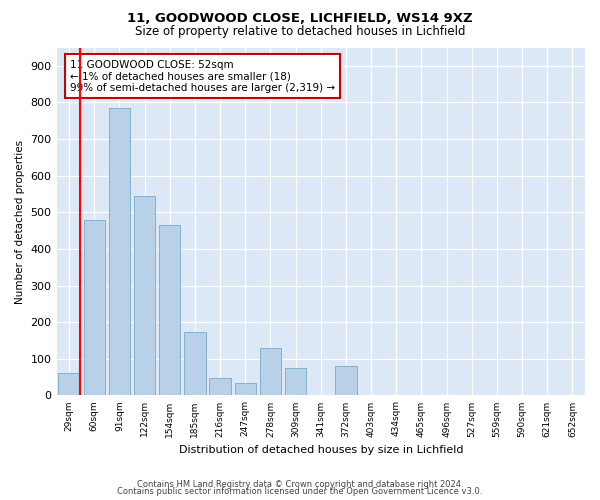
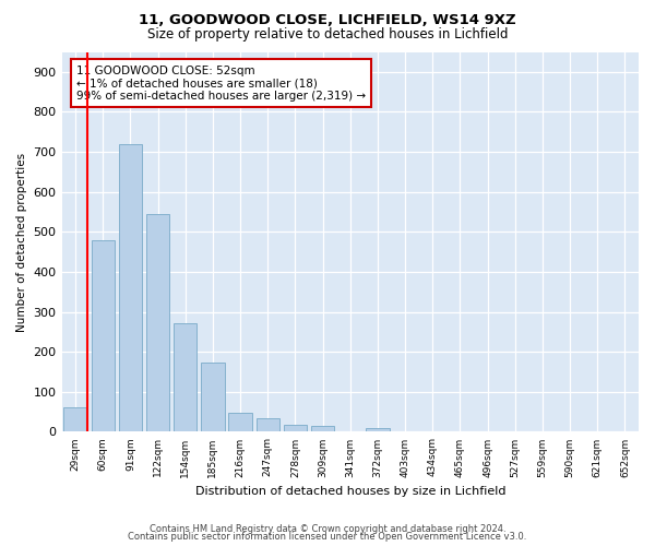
91sqm: 785 -> 720
154sqm: 465 -> 272
278sqm: 130 -> 17
309sqm: 75 -> 14
372sqm: 80 -> 10
